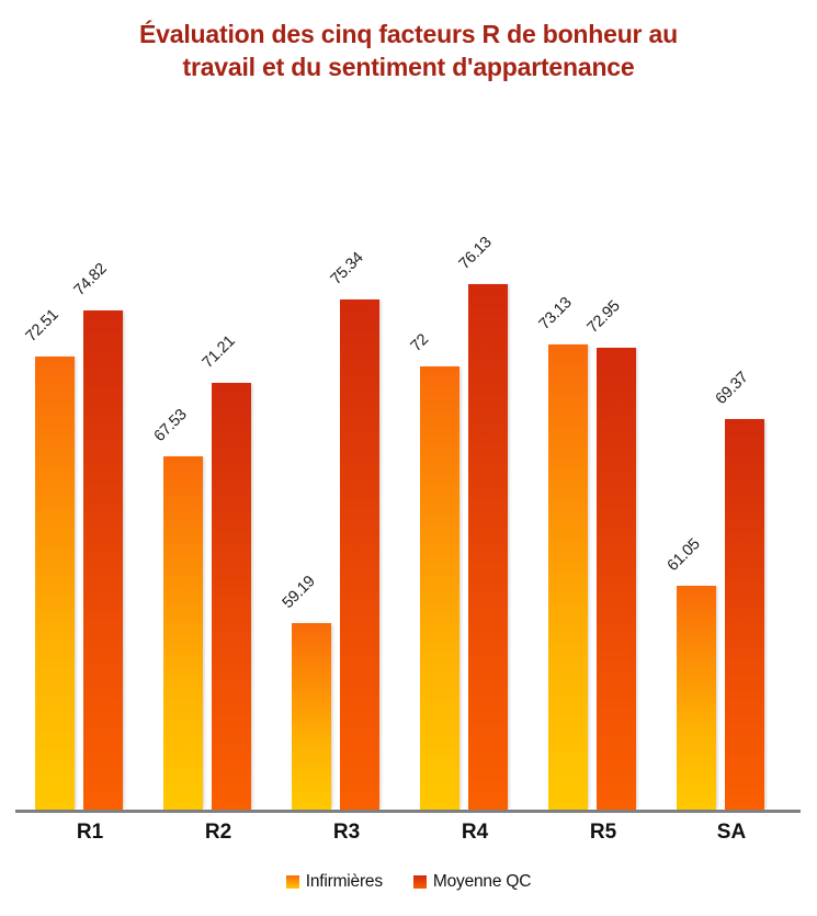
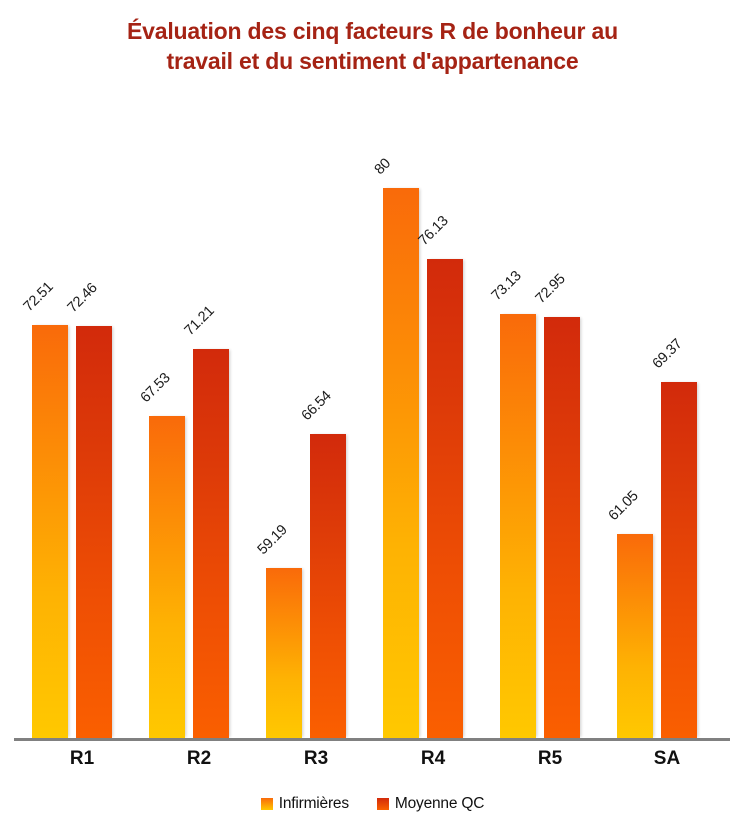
Moyenne QC/R1: 74.82 -> 72.46
Moyenne QC/R3: 75.34 -> 66.54
Infirmières/R4: 72 -> 80
